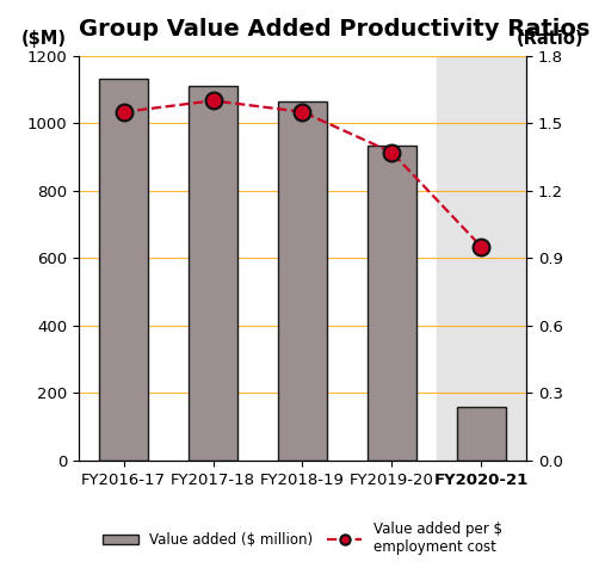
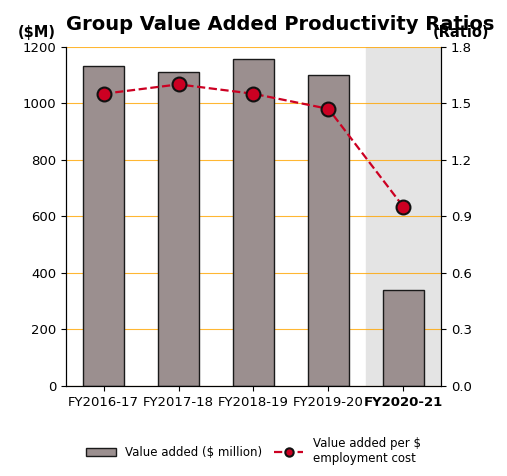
Value added ($ million)/FY2018-19: 1065 -> 1155
Value added ($ million)/FY2019-20: 935 -> 1100
Value added per $ employment cost/FY2019-20: 1.37 -> 1.47
Value added ($ million)/FY2020-21: 160 -> 340
